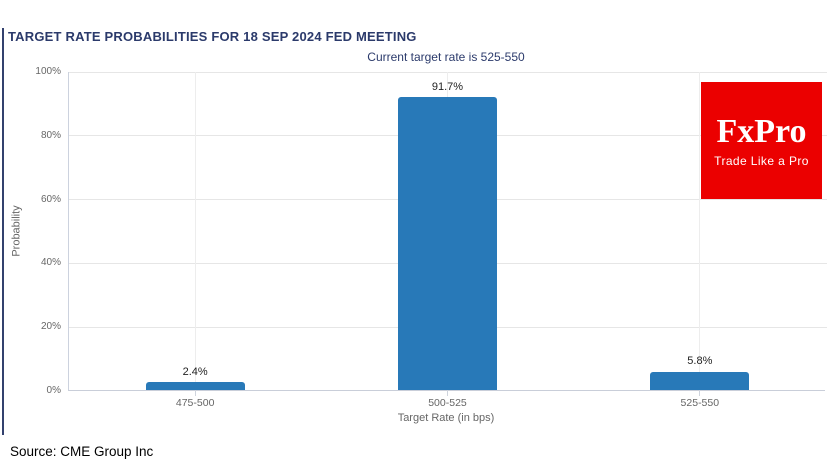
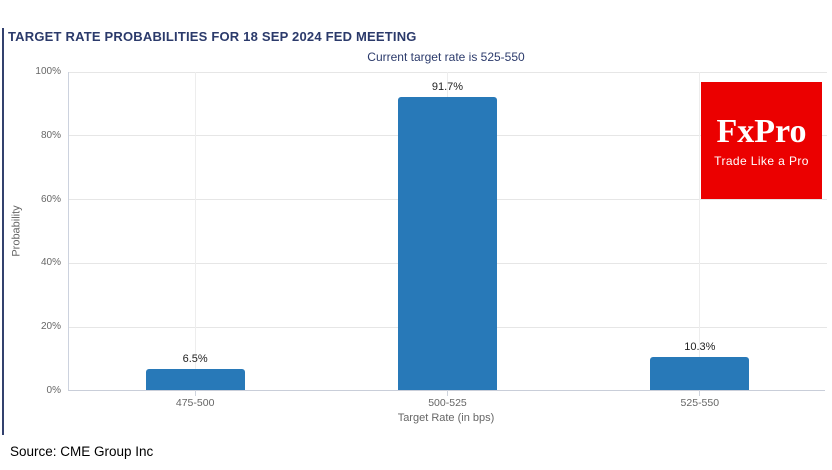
475-500: 2.4% -> 6.5%
525-550: 5.8% -> 10.3%
